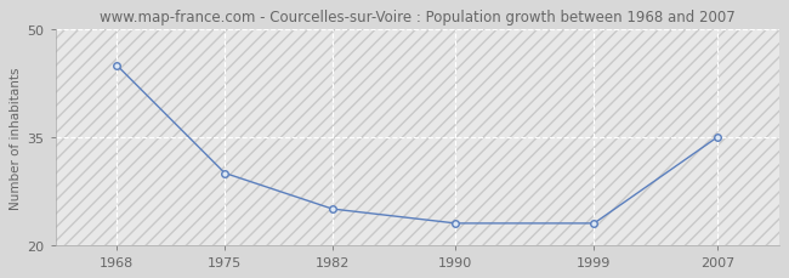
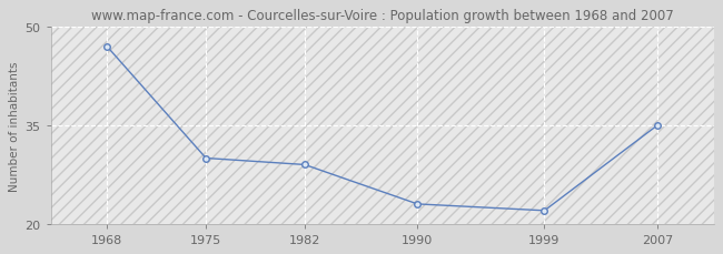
1968: 45 -> 47
1982: 25 -> 29
1999: 23 -> 22
